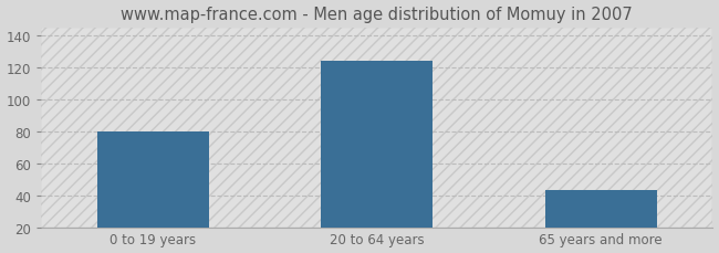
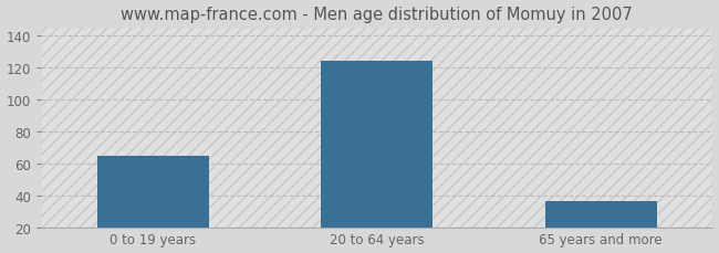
0 to 19 years: 80 -> 65
65 years and more: 43 -> 36
